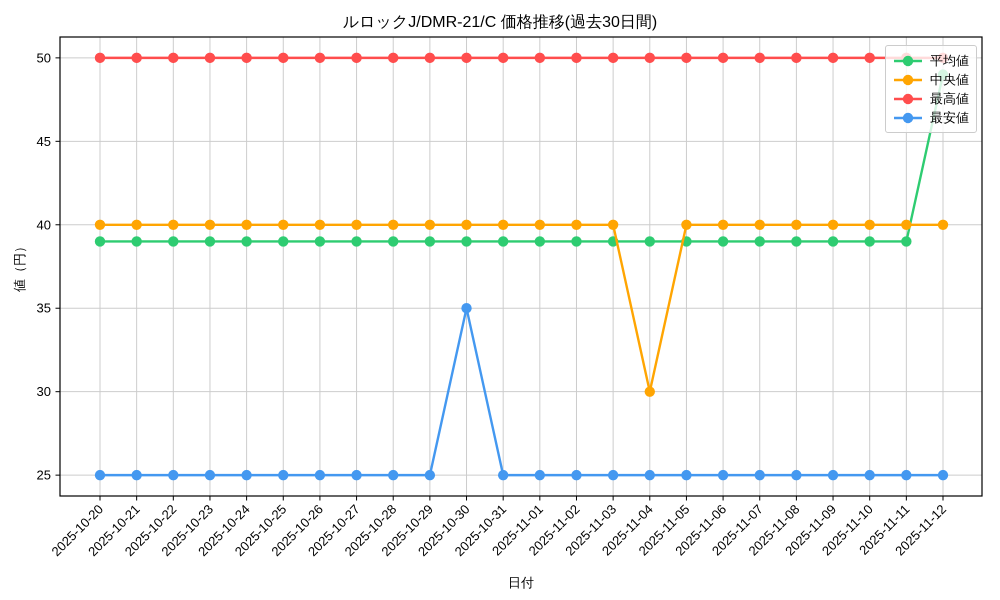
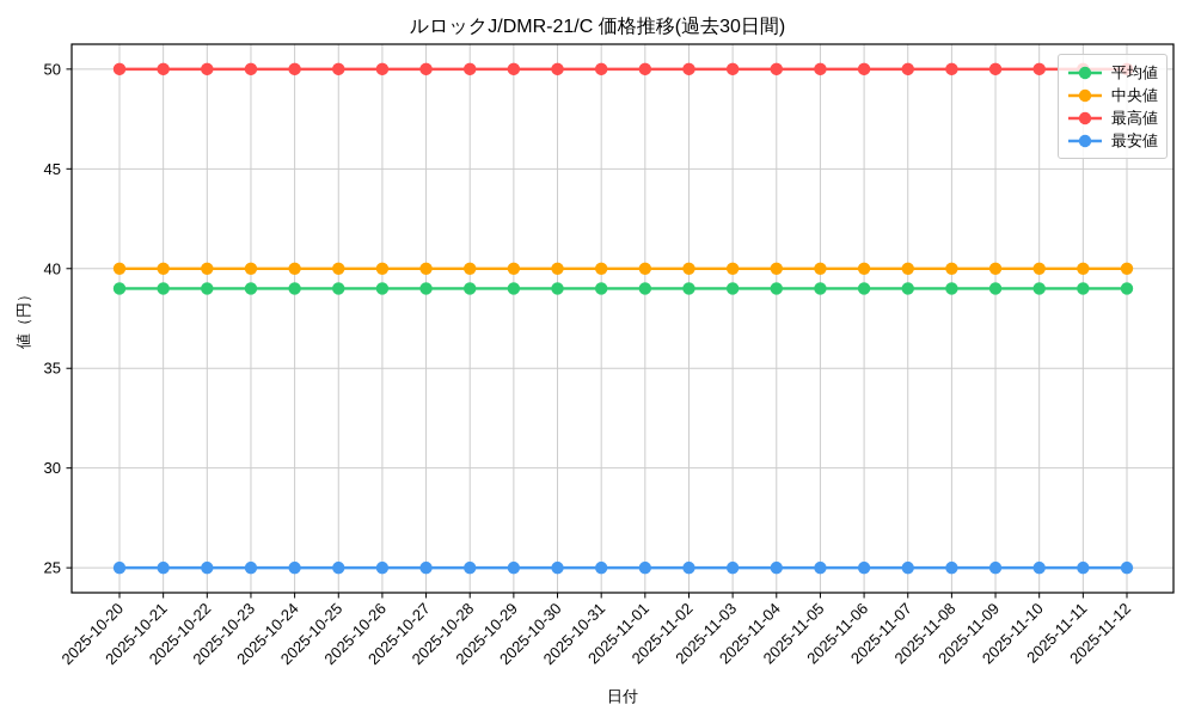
最安値/2025-10-30: 35 -> 25
中央値/2025-11-04: 30 -> 40
平均値/2025-11-12: 49 -> 39
